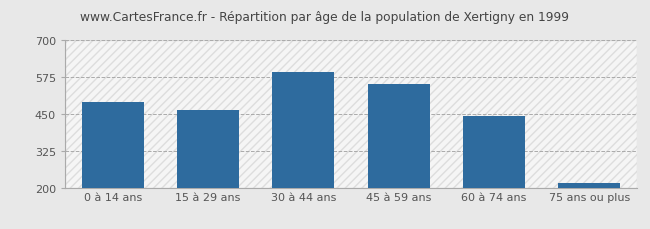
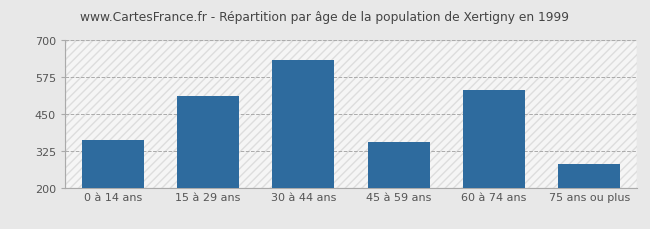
0 à 14 ans: 490 -> 360
15 à 29 ans: 465 -> 510
30 à 44 ans: 592 -> 635
45 à 59 ans: 551 -> 355
60 à 74 ans: 444 -> 530
75 ans ou plus: 215 -> 280
